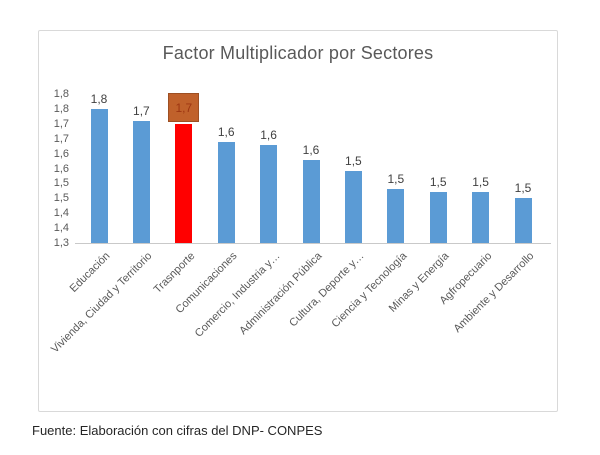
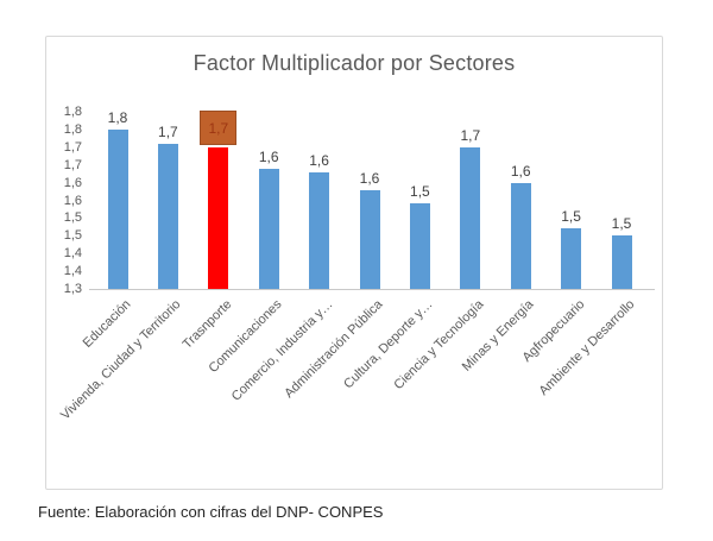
Ciencia y Tecnología: 1,5 -> 1,7
Minas y Energía: 1,5 -> 1,6
